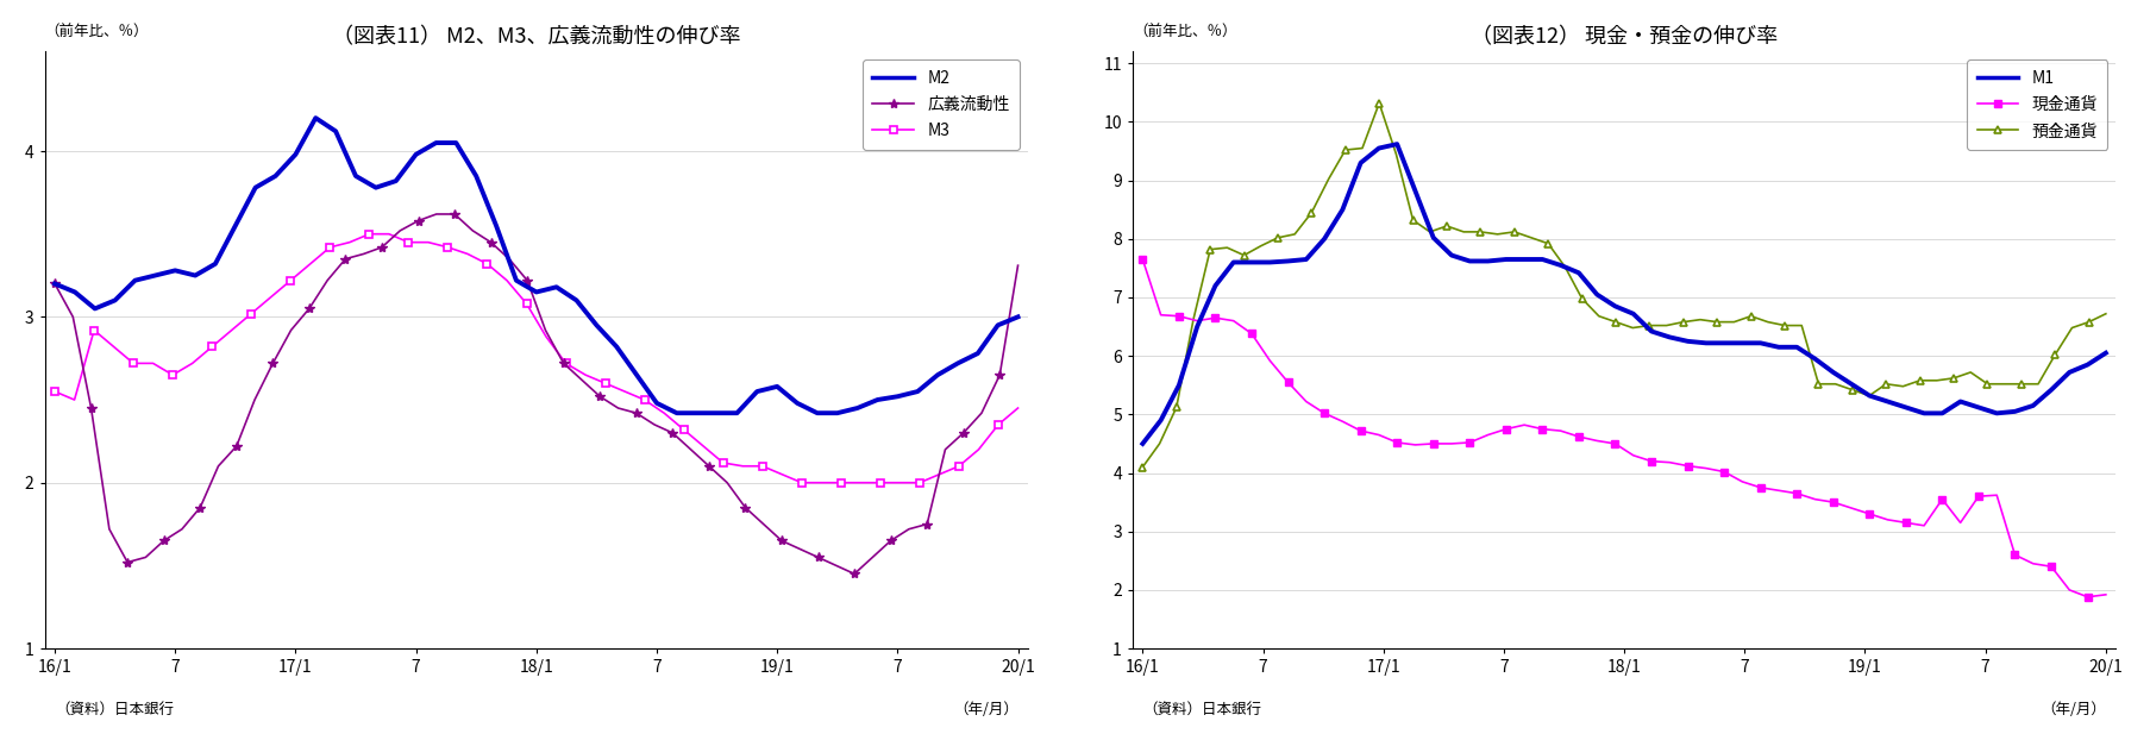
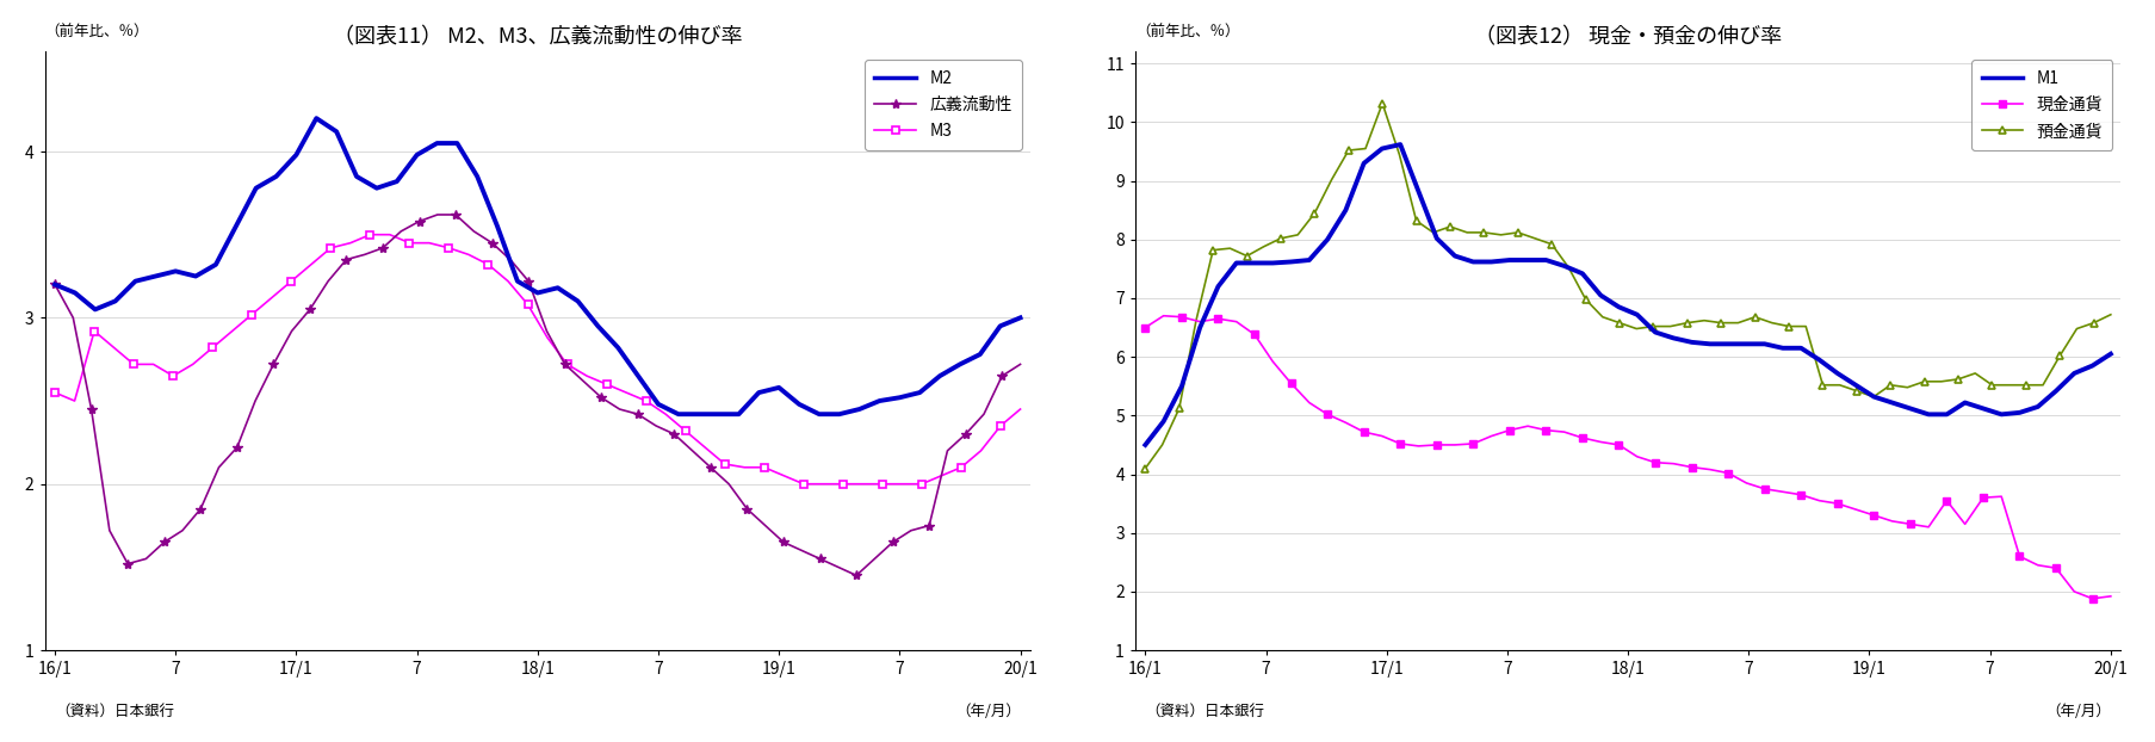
（図表11） M2、M3、広義流動性の伸び率/広義流動性/20/1: 3.31 -> 2.72
（図表12） 現金・預金の伸び率/現金通貨/16/1: 7.65 -> 6.50
